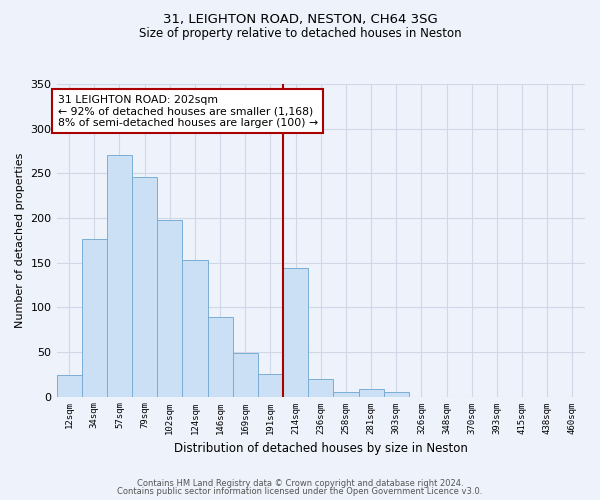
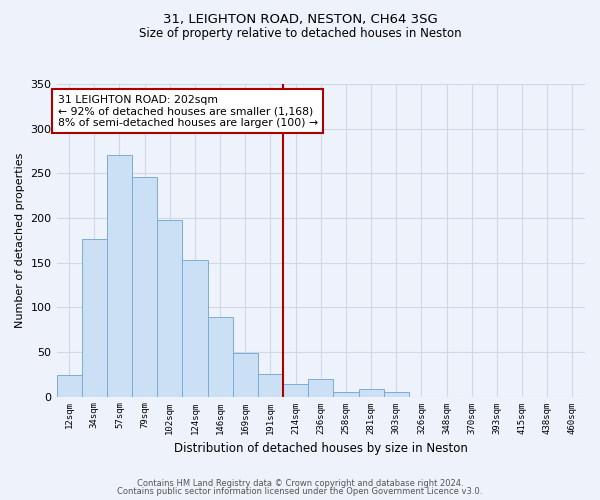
214sqm: 144 -> 14
